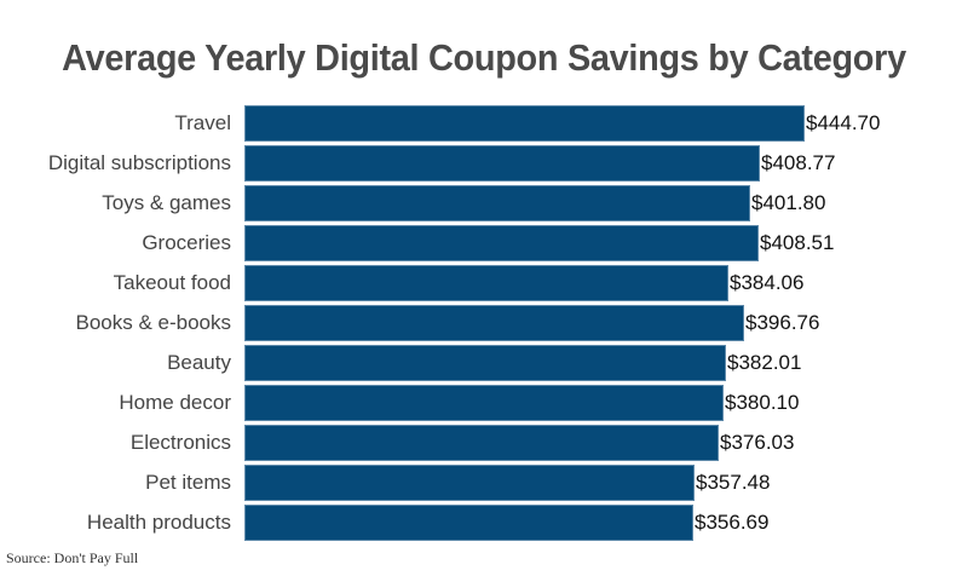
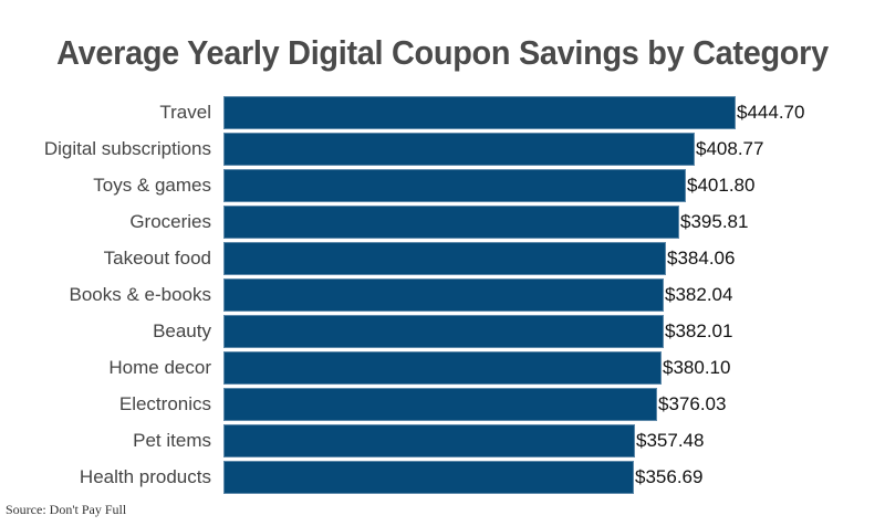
Groceries: $408.51 -> $395.81
Books & e-books: $396.76 -> $382.04
